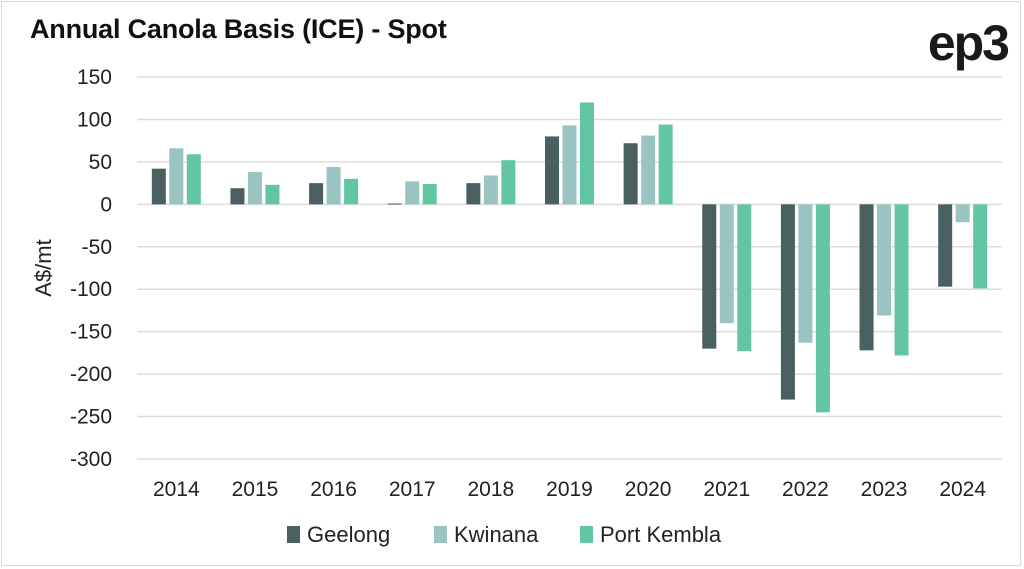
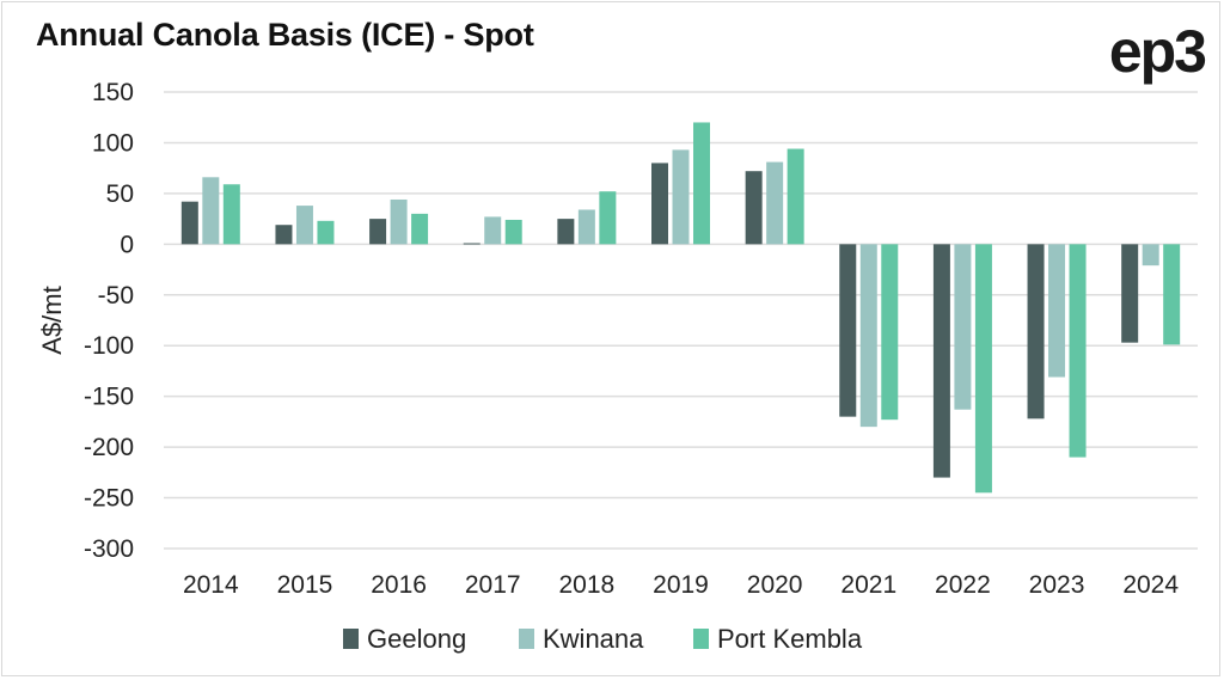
Kwinana/2021: -140 -> -180
Port Kembla/2023: -180 -> -210
